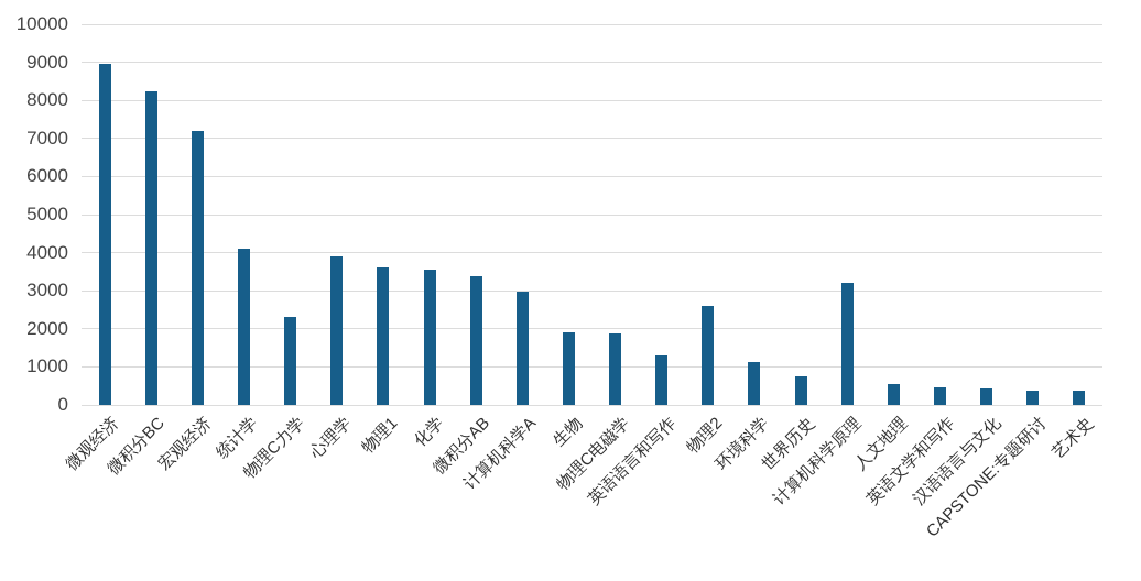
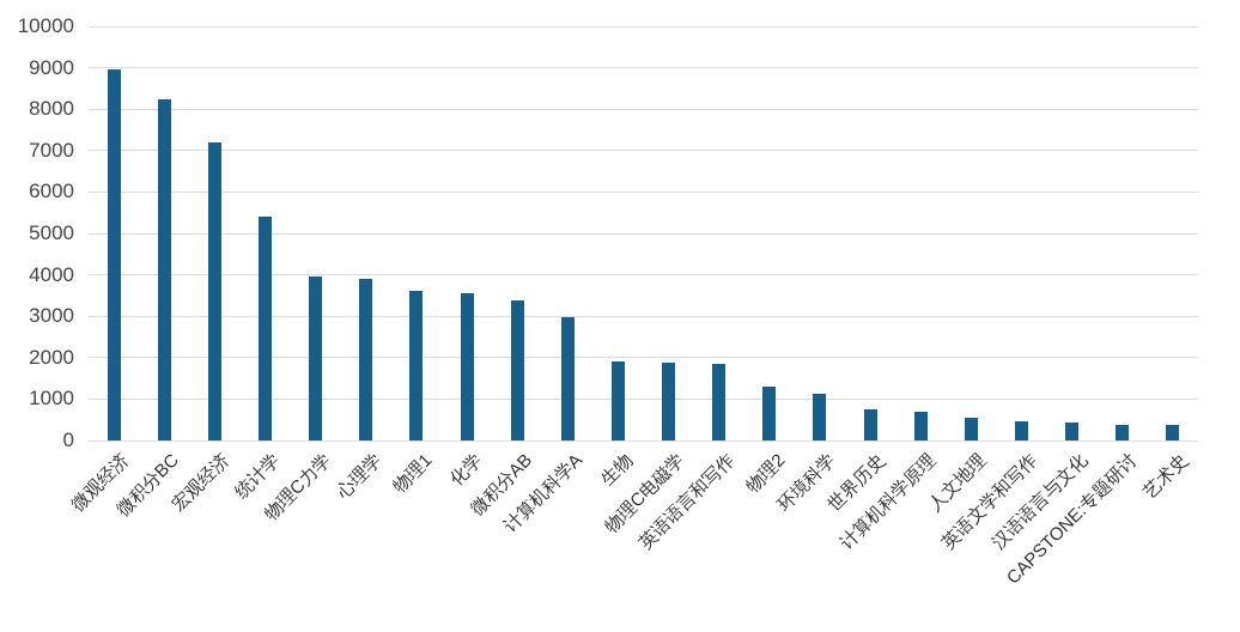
统计学: 4100 -> 5400
物理C力学: 2300 -> 4000
英语语言和写作: 1300 -> 1900
物理2: 2600 -> 1300
计算机科学原理: 3200 -> 700
